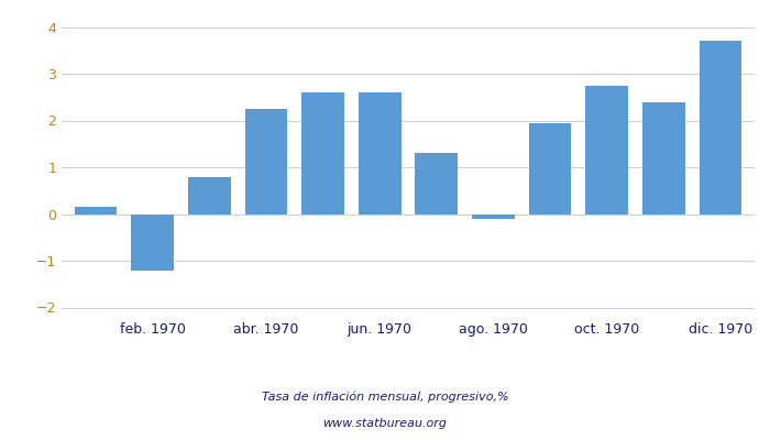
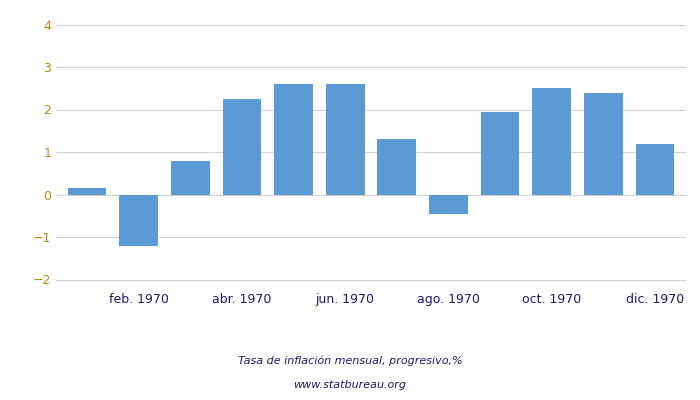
ago. 1970: -0.10 -> -0.45
oct. 1970: 2.75 -> 2.50
dic. 1970: 3.70 -> 1.20
